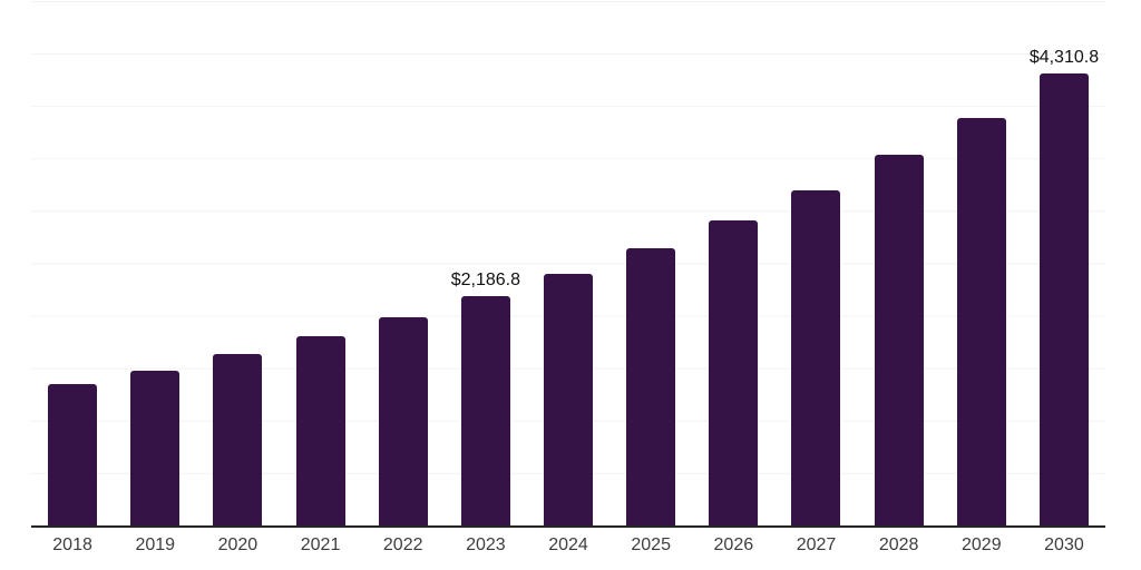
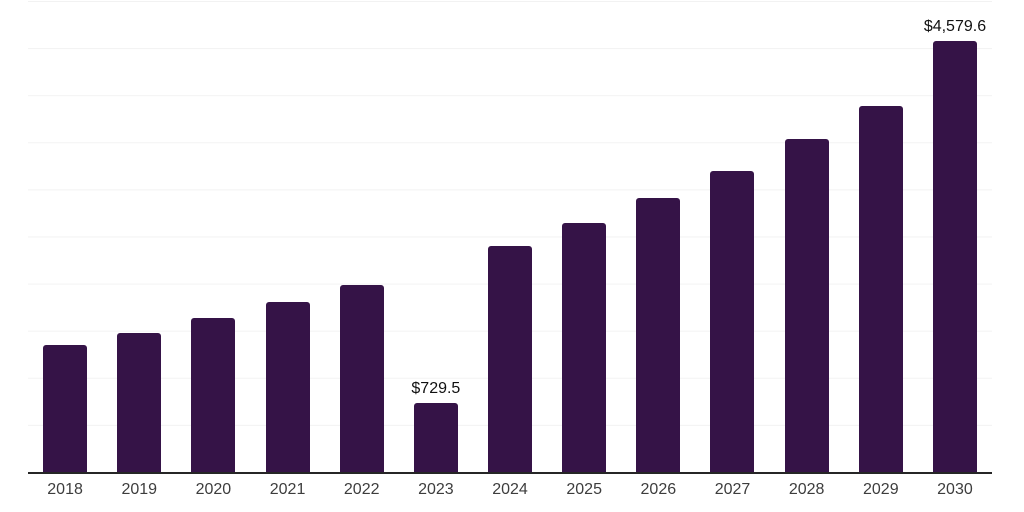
2023: $2,186.8 -> $729.5
2030: $4,310.8 -> $4,579.6
